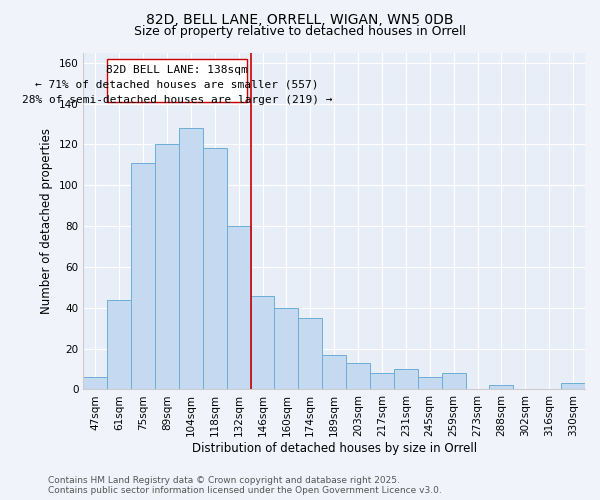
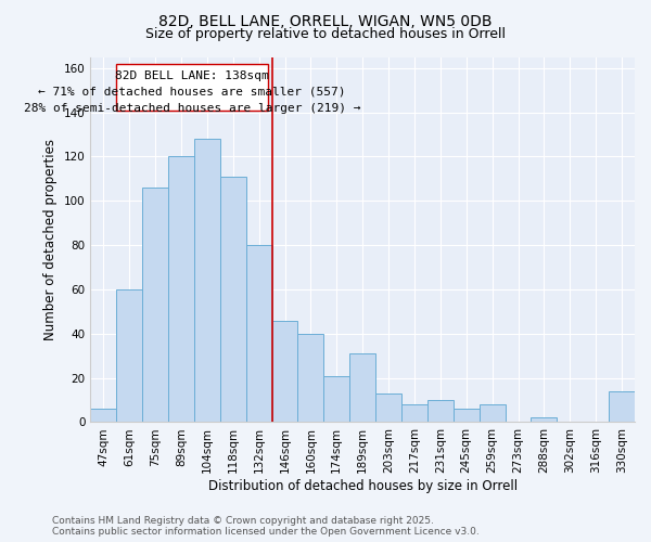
61sqm: 44 -> 60
75sqm: 111 -> 106
118sqm: 118 -> 111
174sqm: 35 -> 21
189sqm: 17 -> 31
330sqm: 3 -> 14
